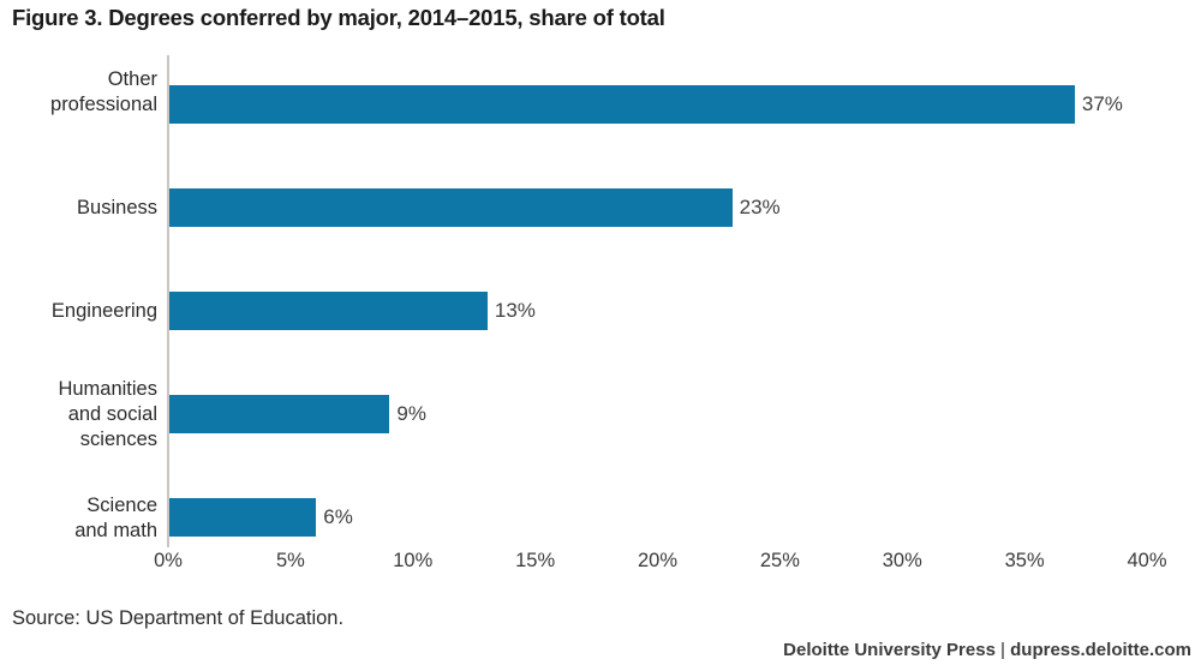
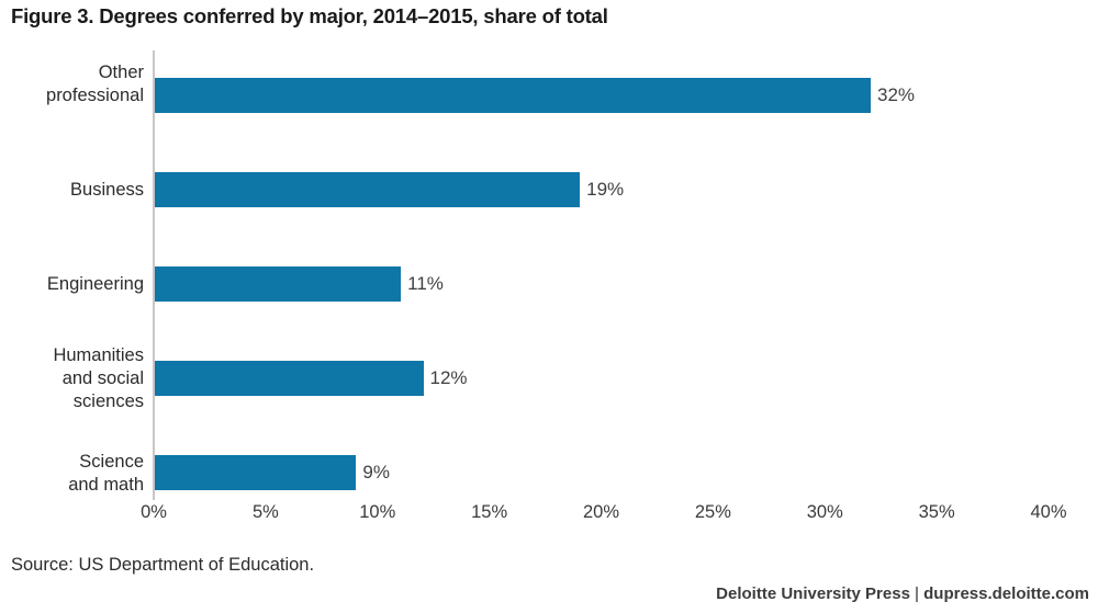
Other professional: 37% -> 32%
Business: 23% -> 19%
Engineering: 13% -> 11%
Humanities and social sciences: 9% -> 12%
Science and math: 6% -> 9%
